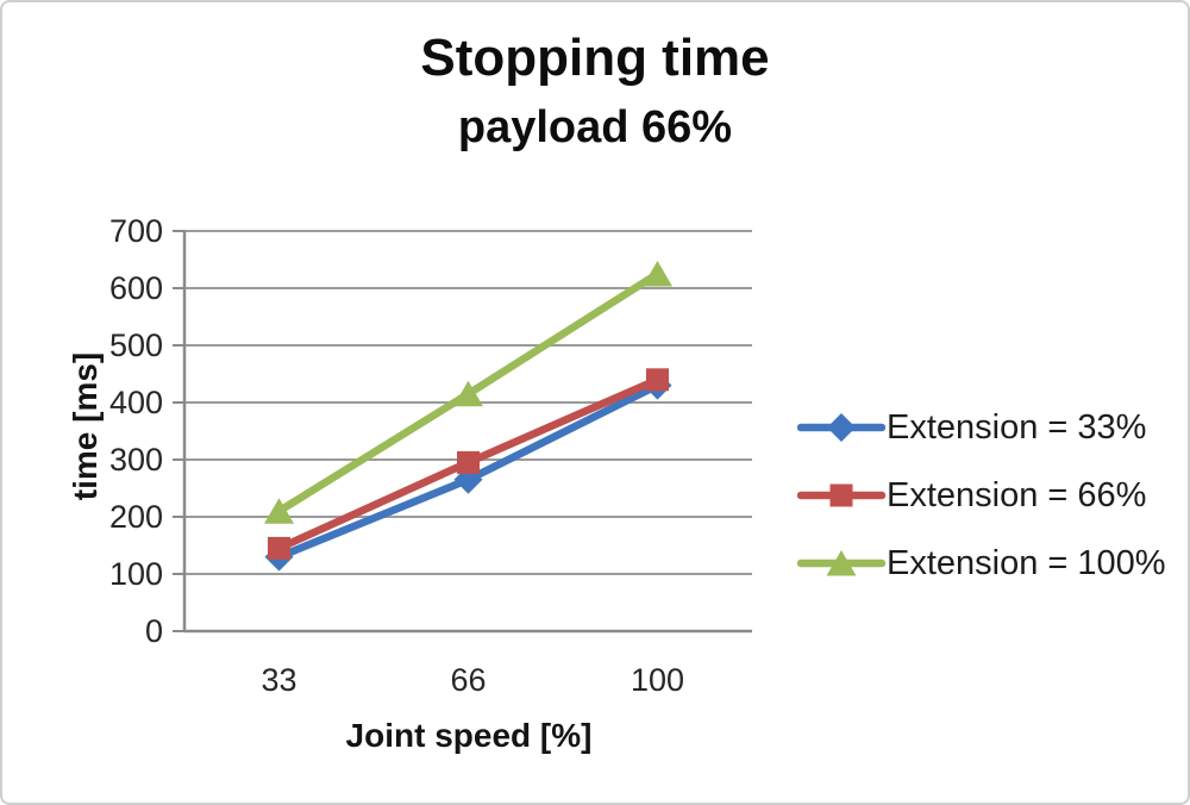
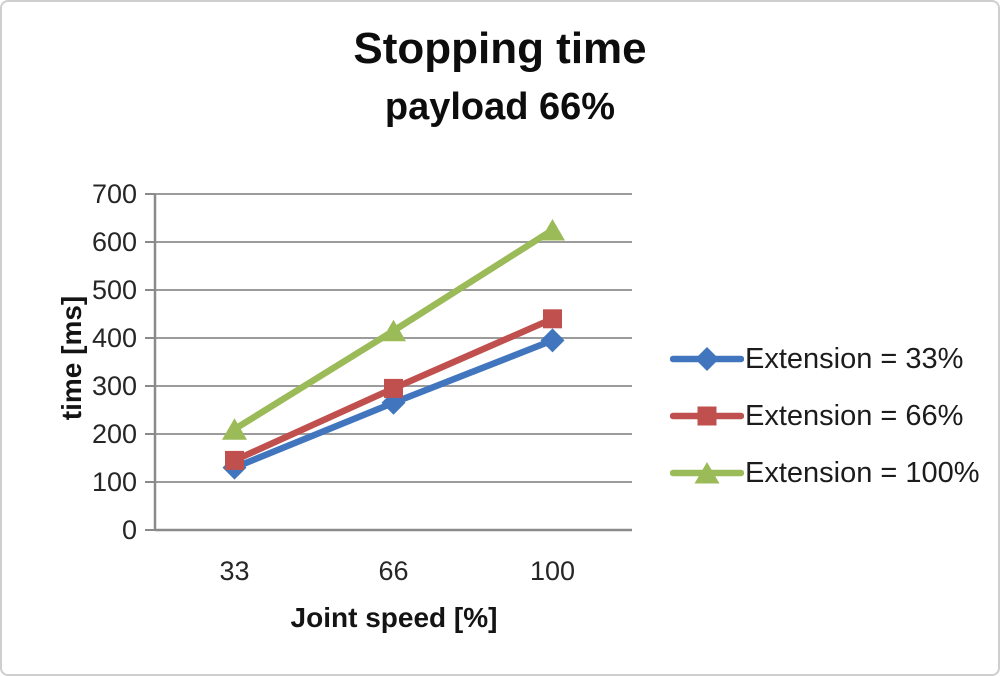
Extension = 33%/100: 430 -> 400
